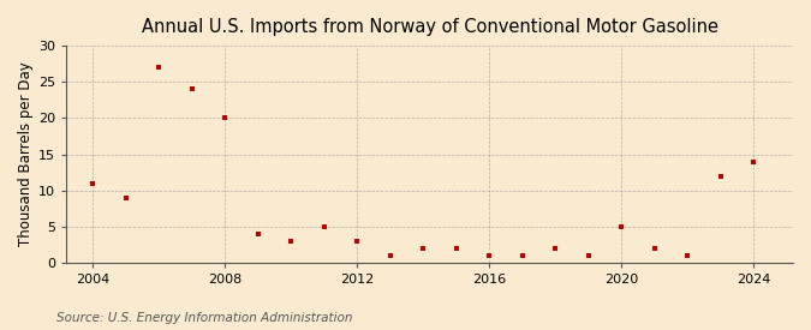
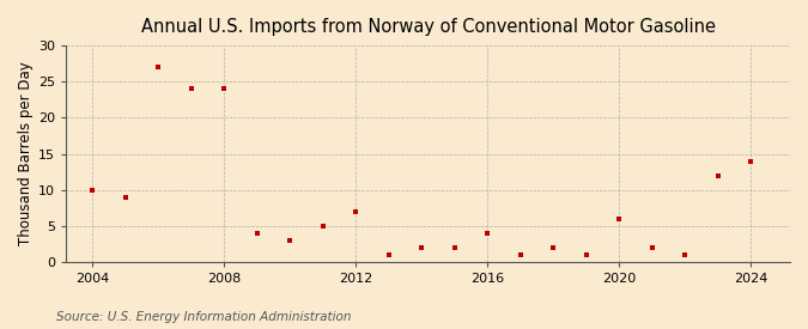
2004: 11 -> 10
2008: 20 -> 24
2012: 3 -> 7
2016: 1 -> 4
2020: 5 -> 6
